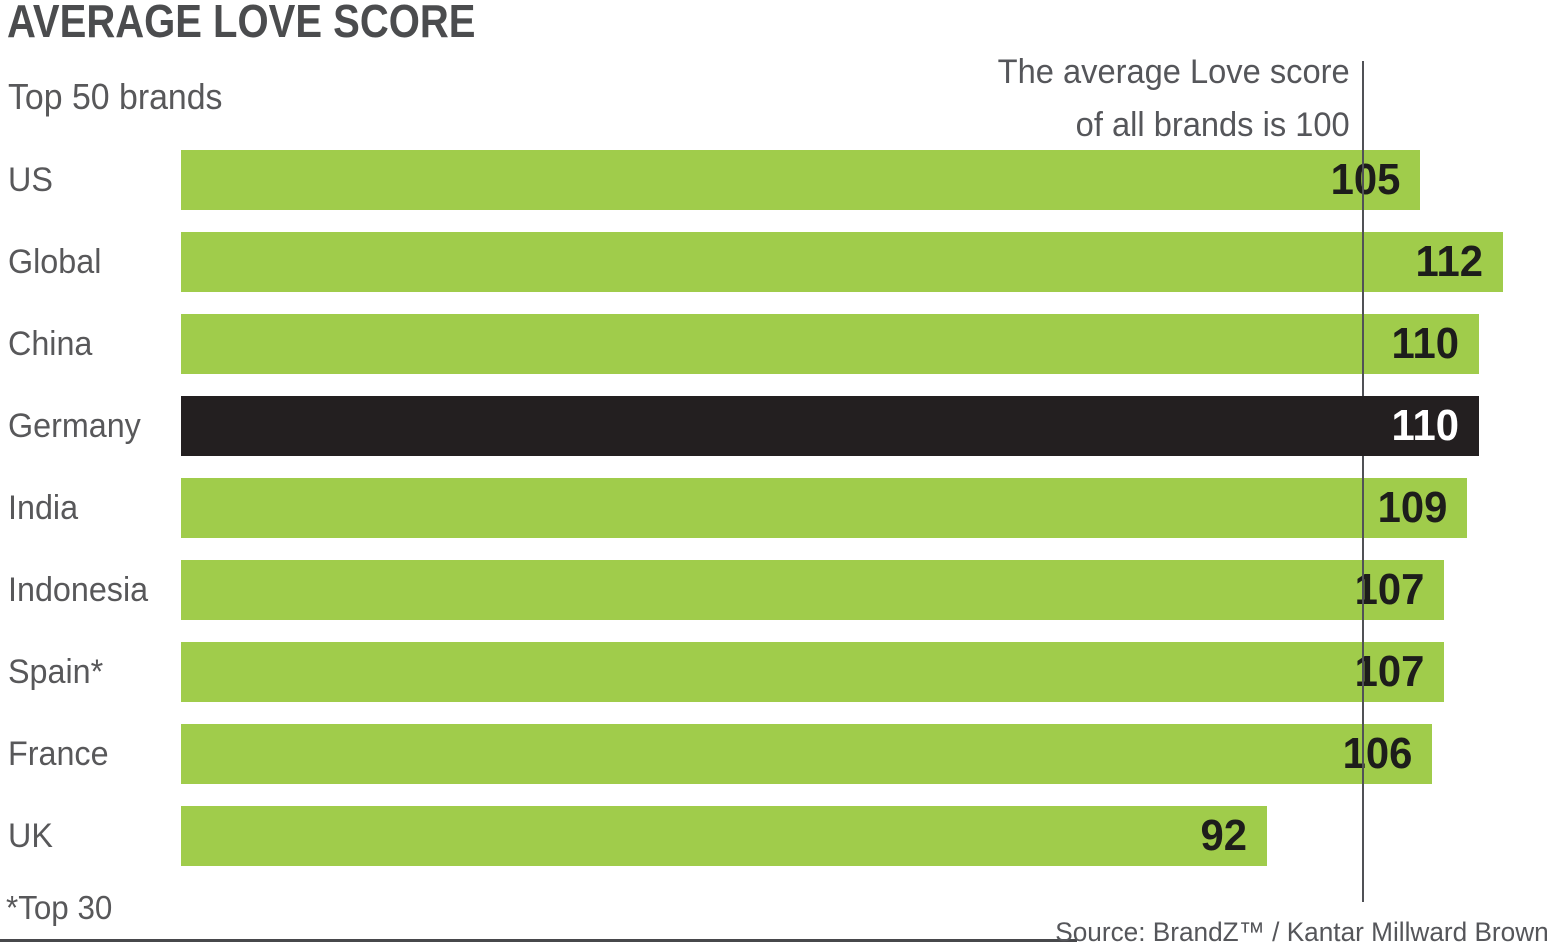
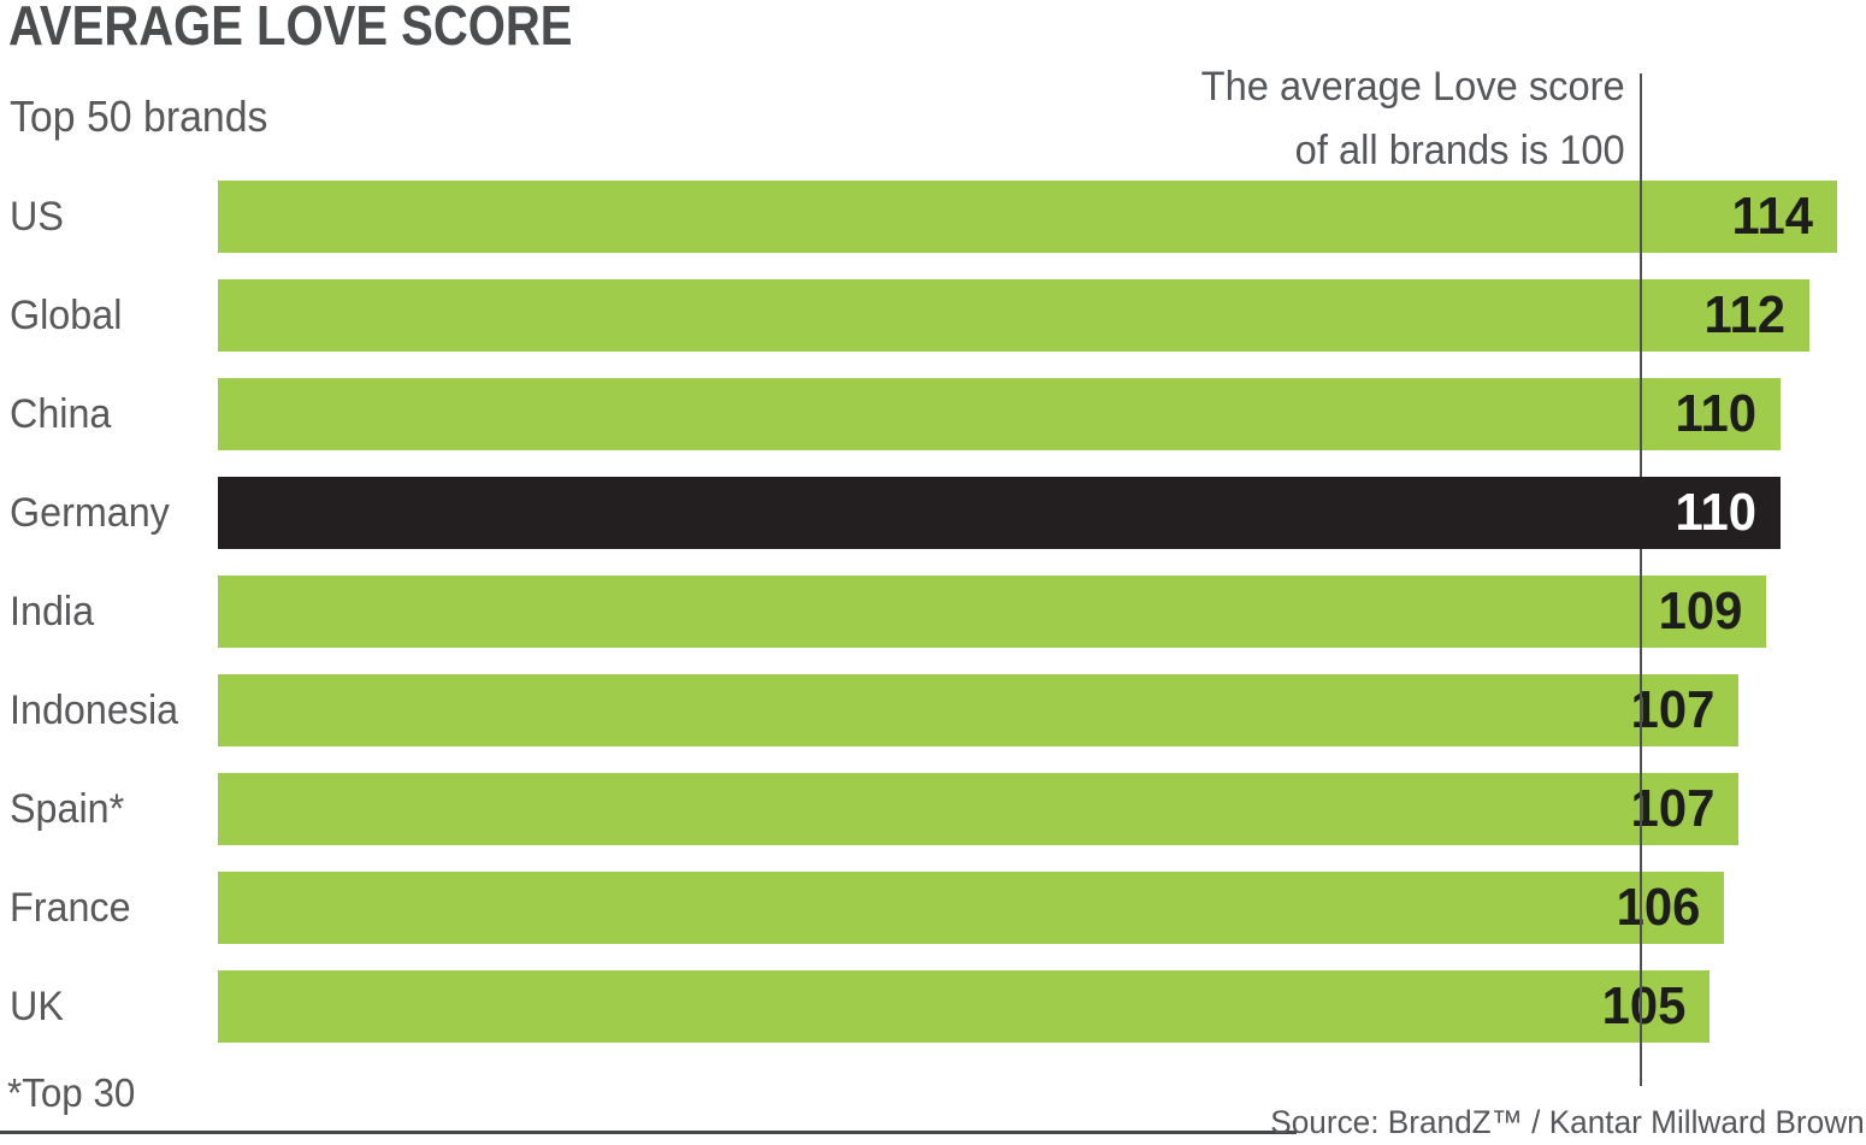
US: 105 -> 114
UK: 92 -> 105
